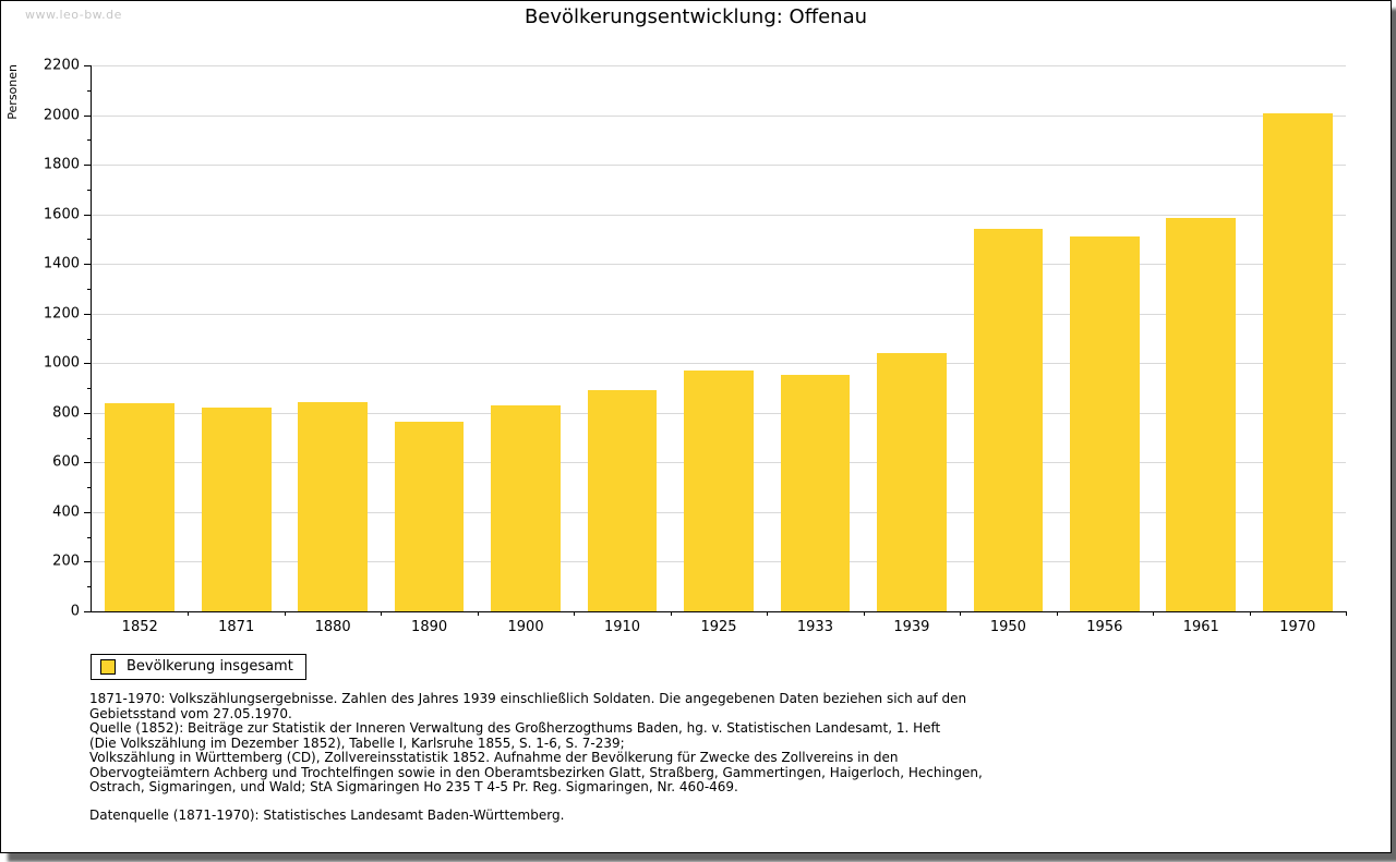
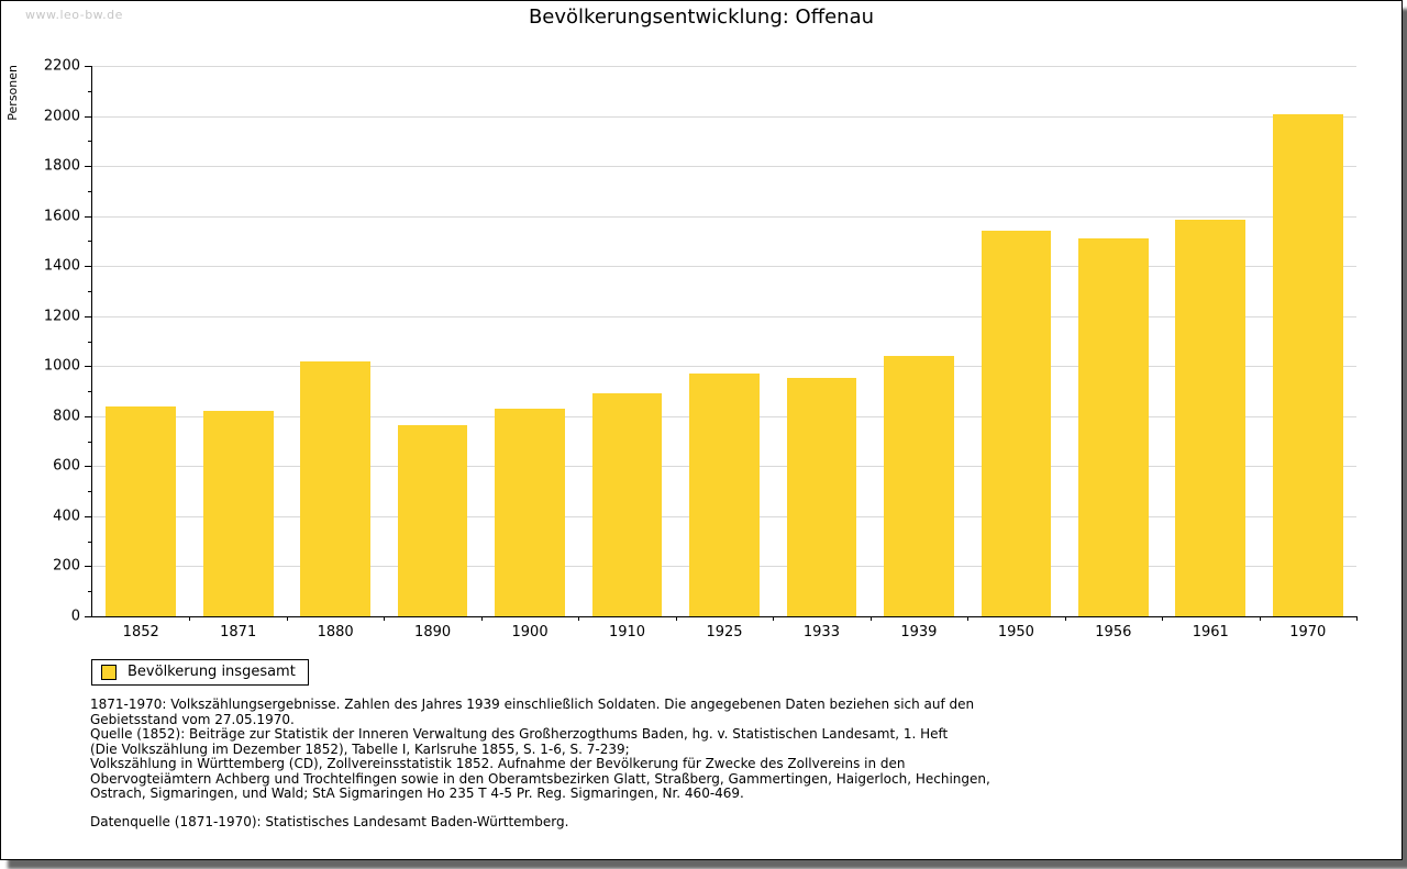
1880: 840 -> 1020
